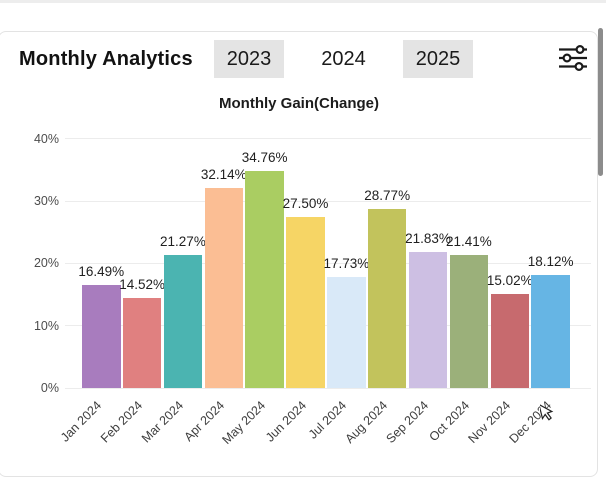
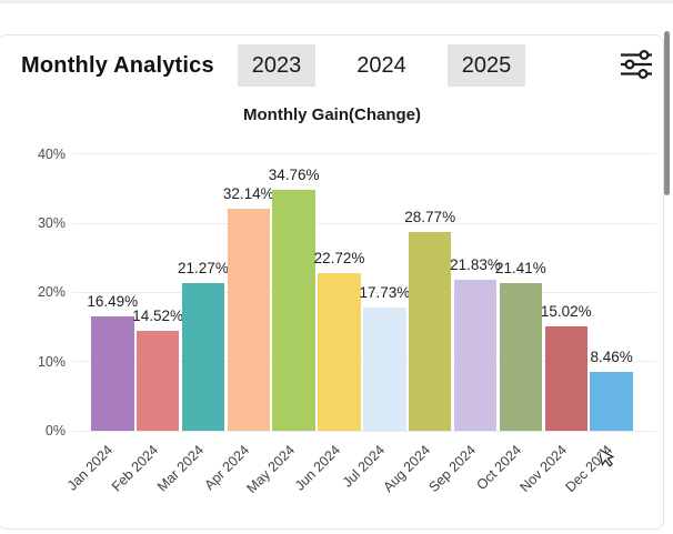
Jun 2024: 27.50% -> 22.72%
Dec 2024: 18.12% -> 8.46%
